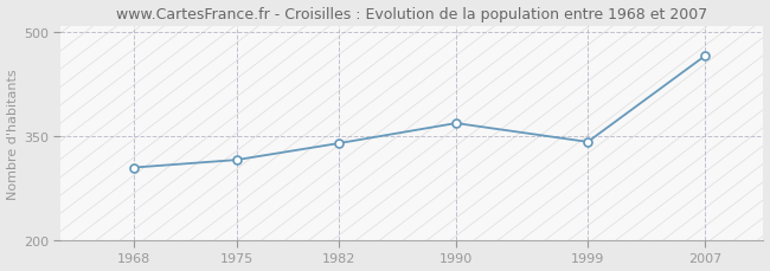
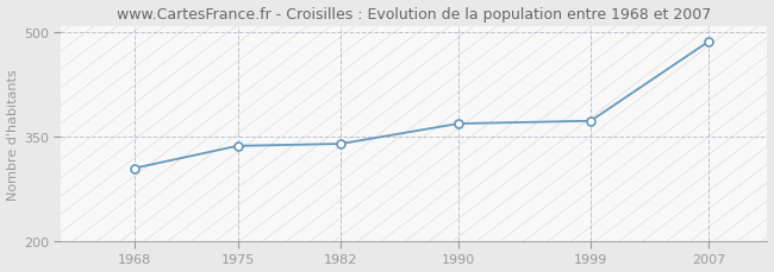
1975: 316 -> 337
1999: 342 -> 373
2007: 466 -> 487
